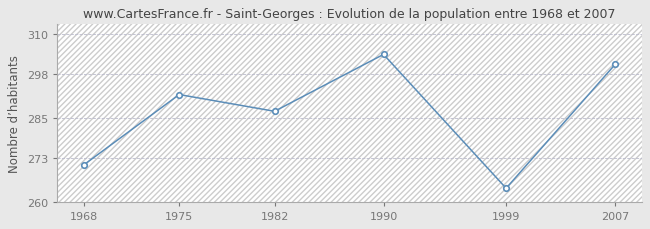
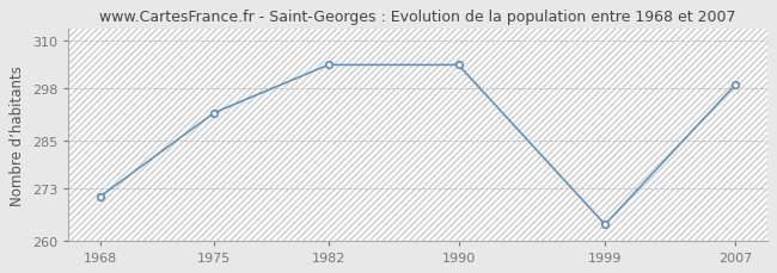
1982: 287 -> 304
2007: 301 -> 299
